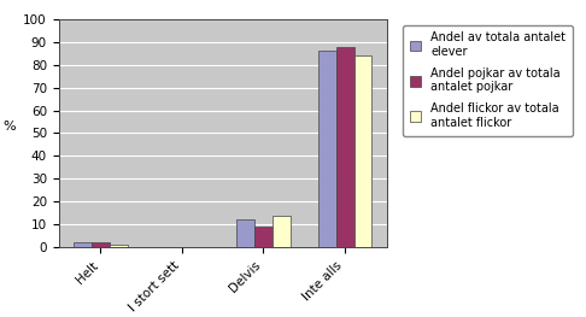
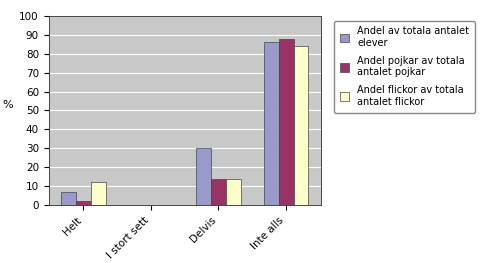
Andel av totala antalet elever/Helt: 2 -> 7
Andel flickor av totala antalet flickor/Helt: 1 -> 12
Andel av totala antalet elever/Delvis: 12 -> 30
Andel pojkar av totala antalet pojkar/Delvis: 9 -> 14
